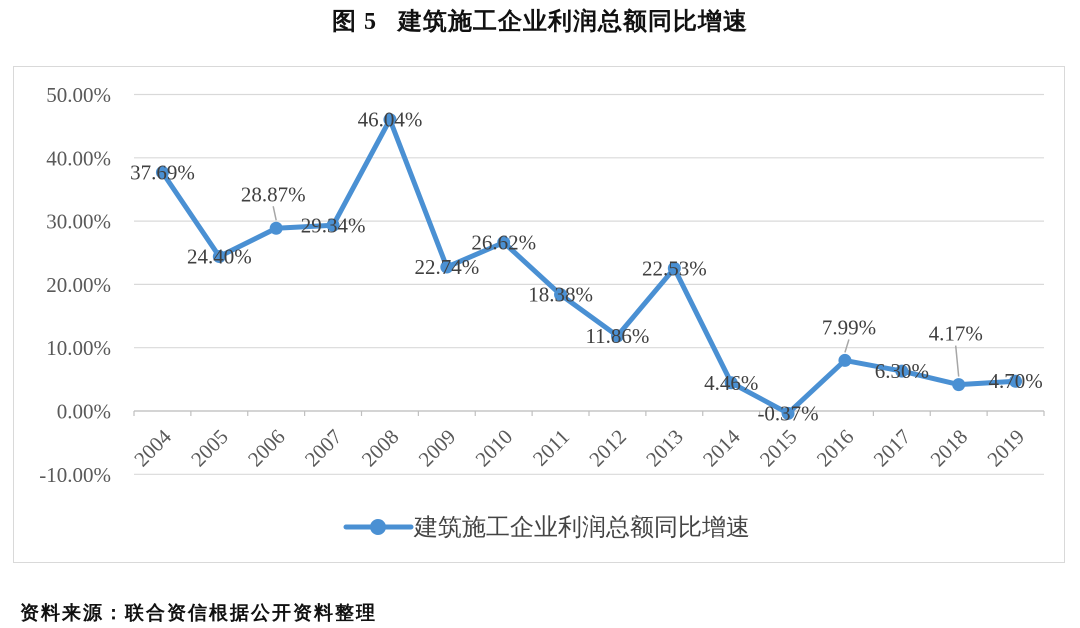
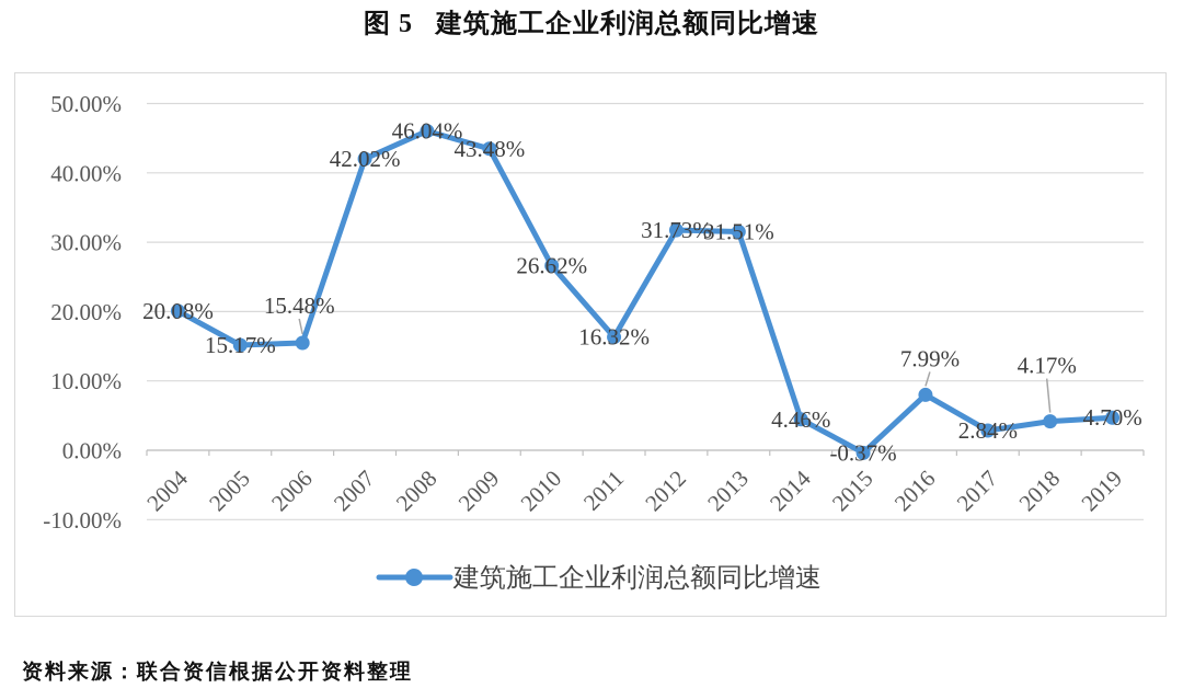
2004: 37.69% -> 20.08%
2005: 24.40% -> 15.17%
2006: 28.87% -> 15.48%
2007: 29.34% -> 42.02%
2009: 22.74% -> 43.48%
2011: 18.38% -> 16.32%
2012: 11.86% -> 31.73%
2013: 22.53% -> 31.51%
2017: 6.30% -> 2.84%
